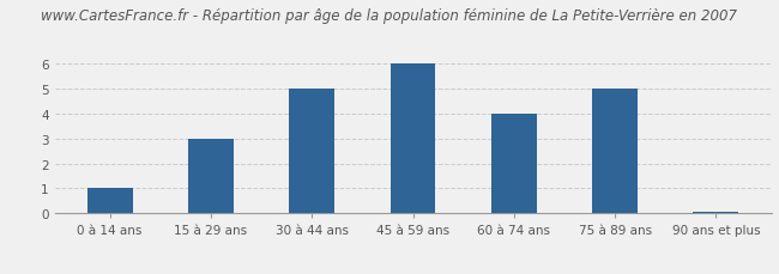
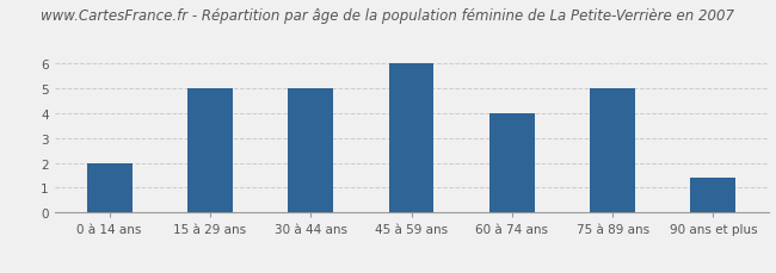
0 à 14 ans: 1.00 -> 2.00
15 à 29 ans: 3.00 -> 5.00
90 ans et plus: 0.07 -> 1.40
